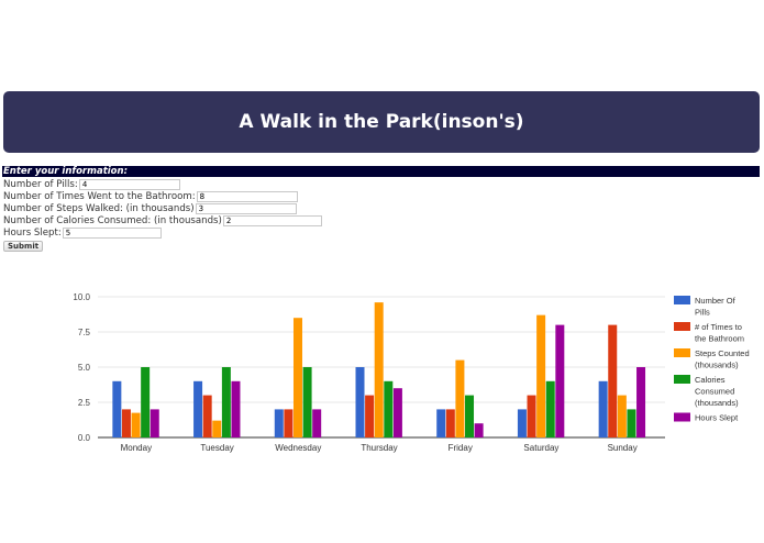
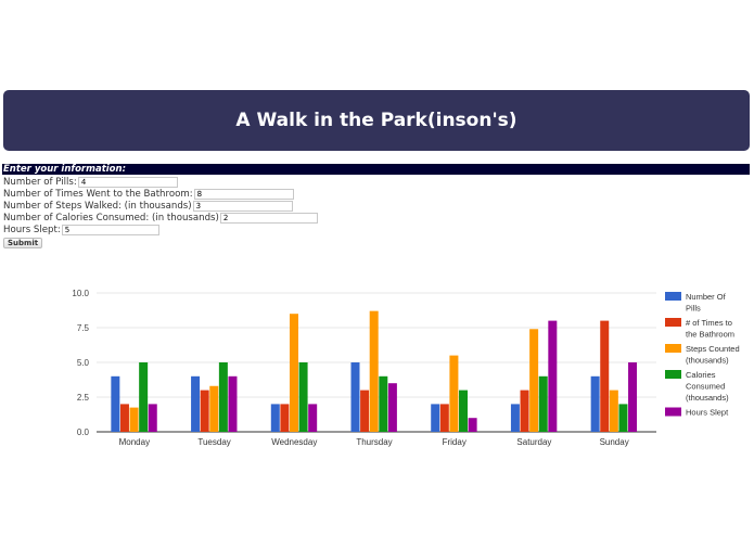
Steps Counted (thousands)/Tuesday: 1.2 -> 3.3
Steps Counted (thousands)/Thursday: 9.6 -> 8.7
Steps Counted (thousands)/Saturday: 8.7 -> 7.4
